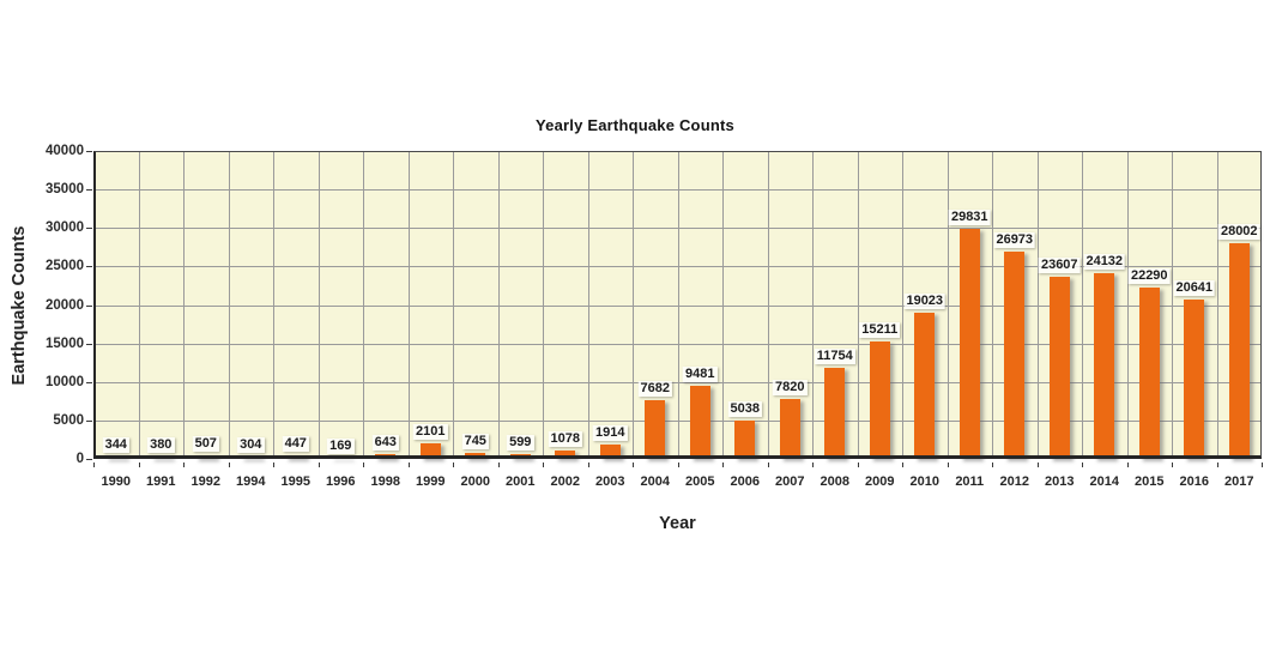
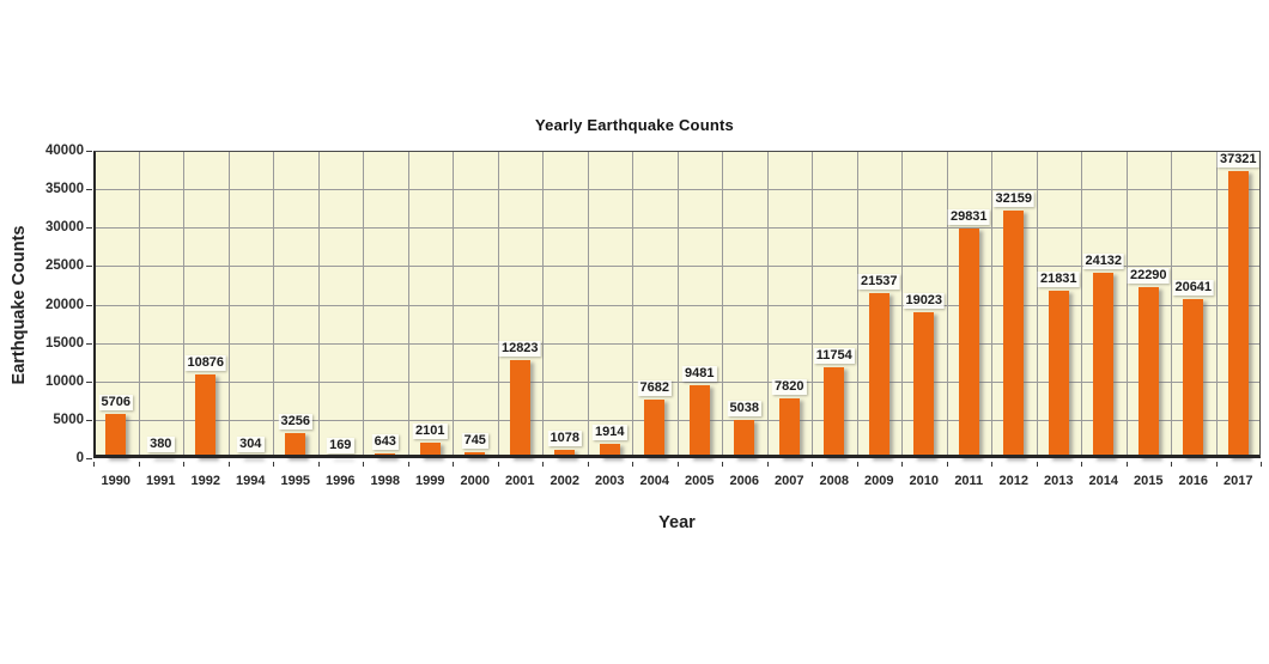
1990: 344 -> 5706
1992: 507 -> 10876
1995: 447 -> 3256
2001: 599 -> 12823
2009: 15211 -> 21537
2012: 26973 -> 32159
2013: 23607 -> 21831
2017: 28002 -> 37321
